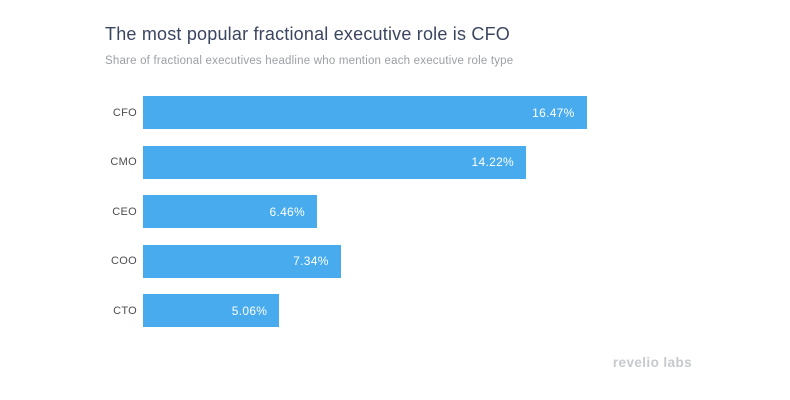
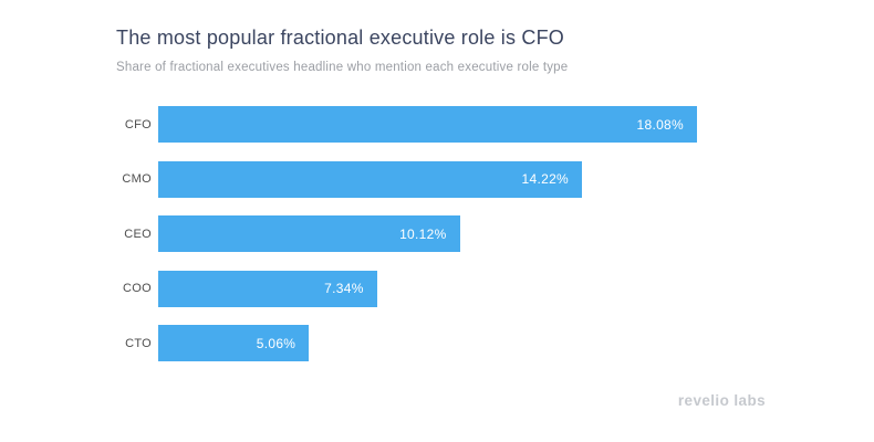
CFO: 16.47% -> 18.08%
CEO: 6.46% -> 10.12%
